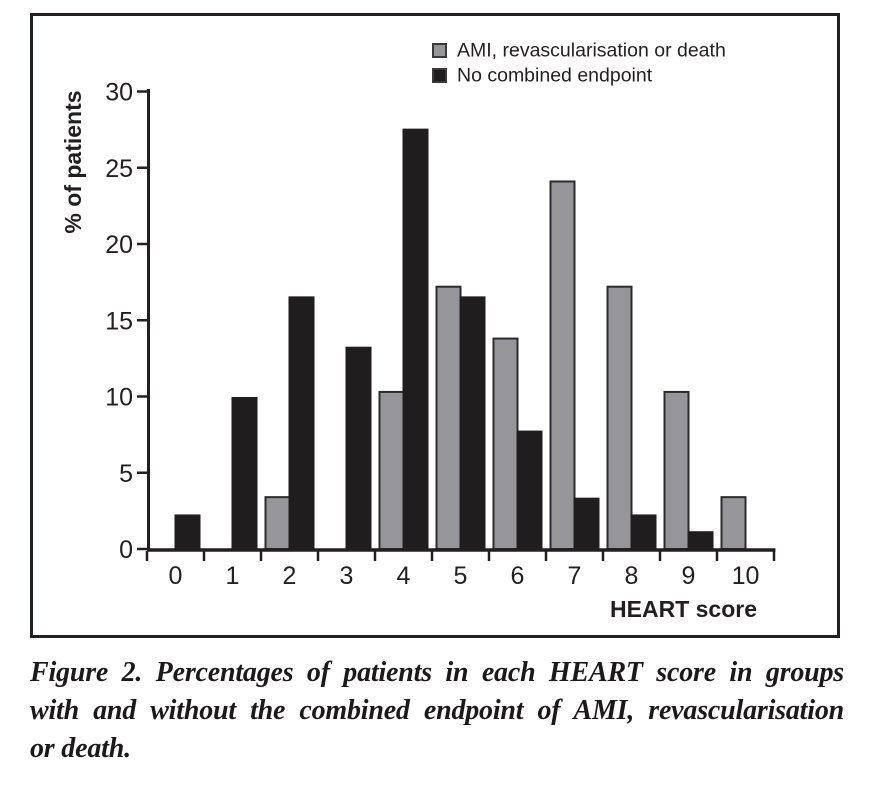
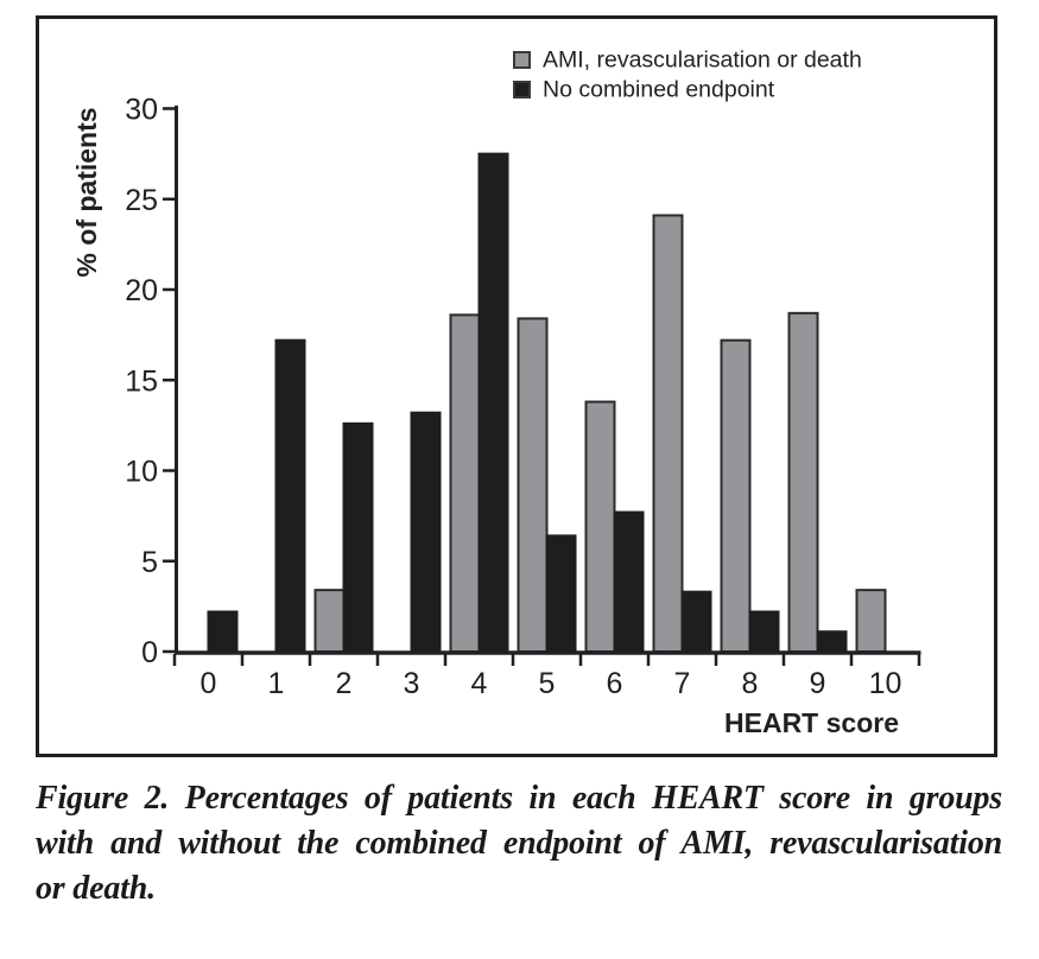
No combined endpoint/1: 9.9 -> 17.2
No combined endpoint/2: 16.5 -> 12.6
AMI, revascularisation or death/4: 10.3 -> 18.6
AMI, revascularisation or death/5: 17.2 -> 18.4
No combined endpoint/5: 16.5 -> 6.4
AMI, revascularisation or death/9: 10.3 -> 18.7
